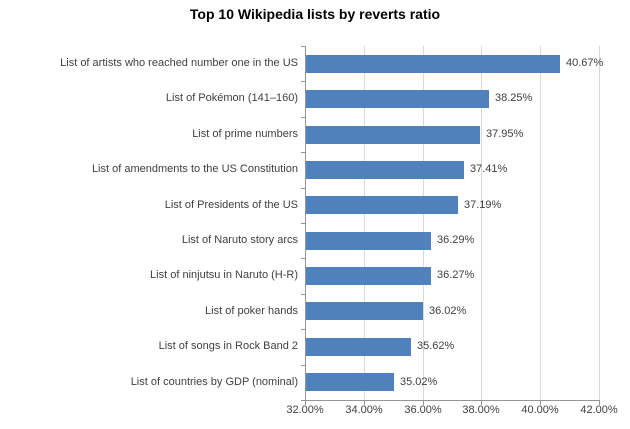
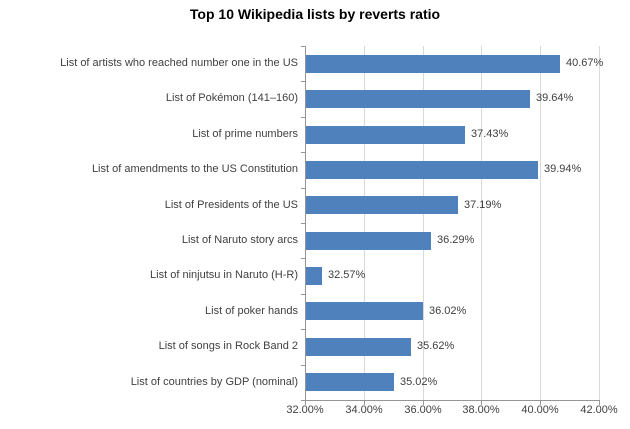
List of Pokémon (141–160): 38.25% -> 39.64%
List of prime numbers: 37.95% -> 37.43%
List of amendments to the US Constitution: 37.41% -> 39.94%
List of ninjutsu in Naruto (H-R): 36.27% -> 32.57%
